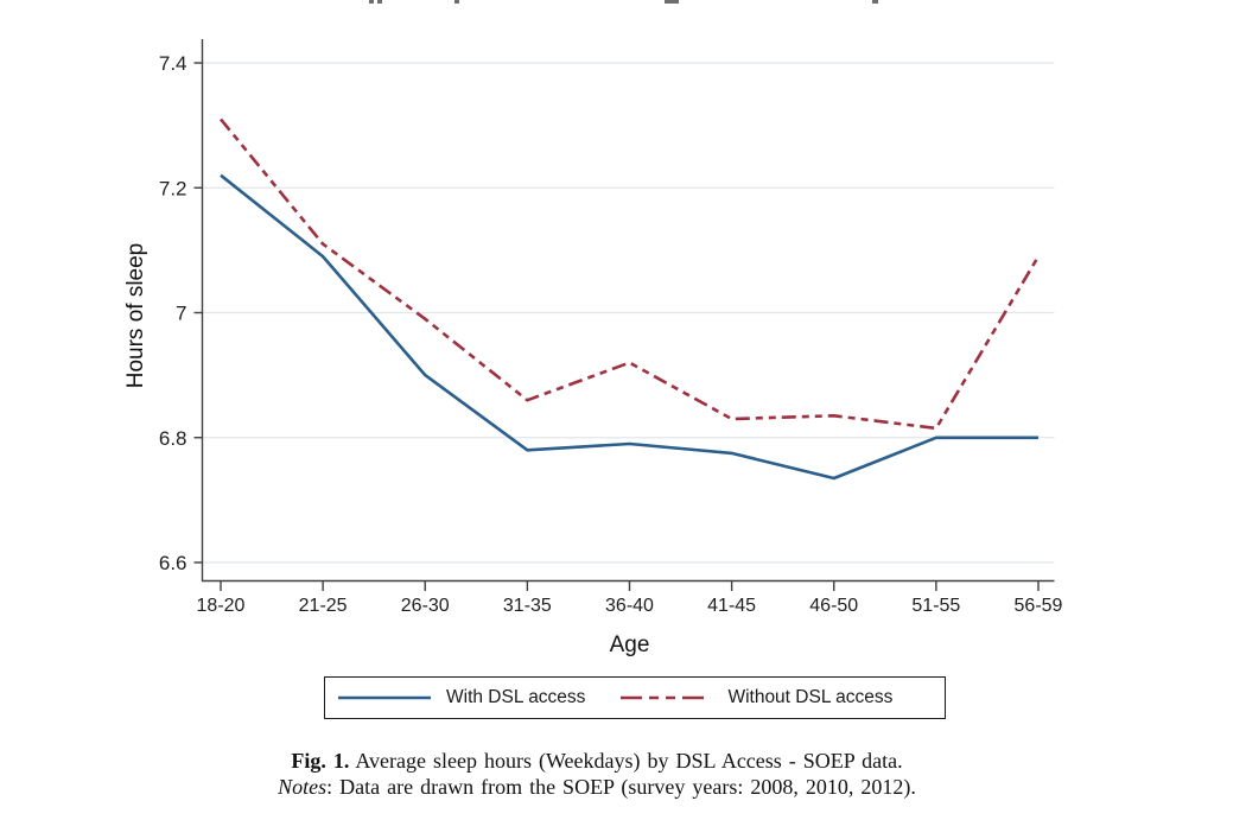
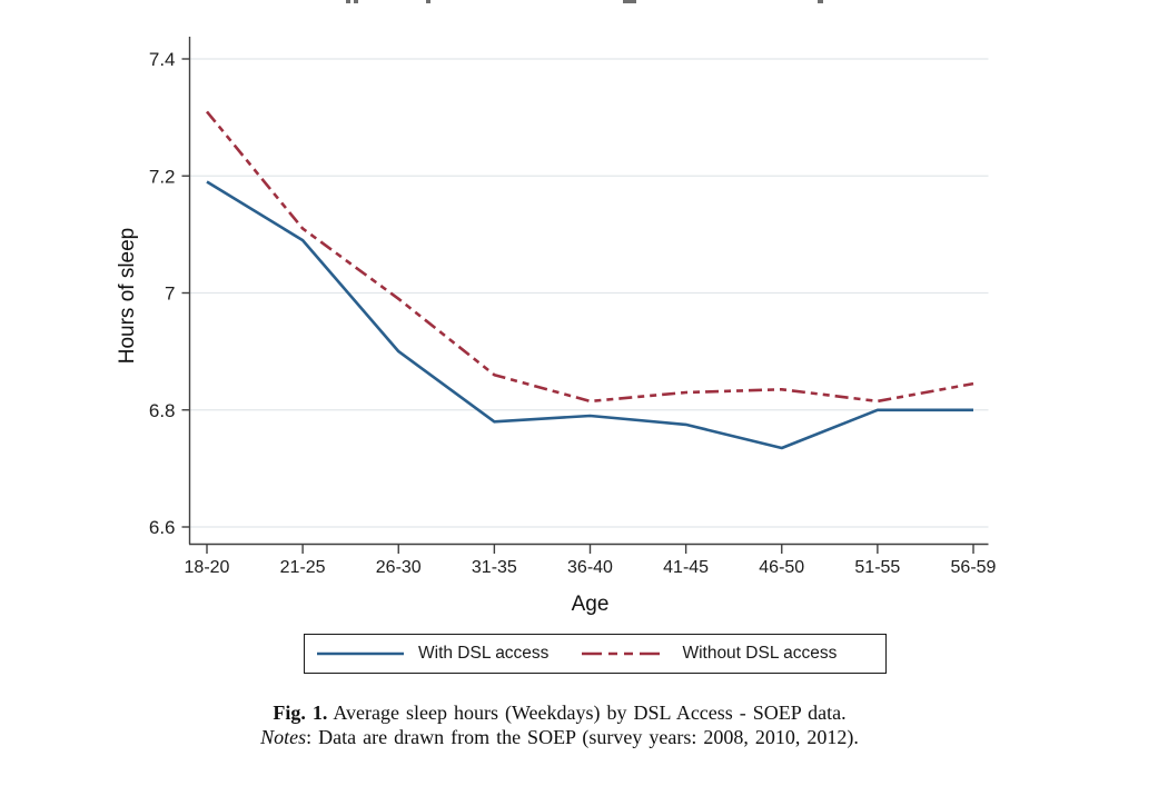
With DSL access/18-20: 7.22 -> 7.19
Without DSL access/36-40: 6.92 -> 6.82
Without DSL access/56-59: 7.09 -> 6.84
